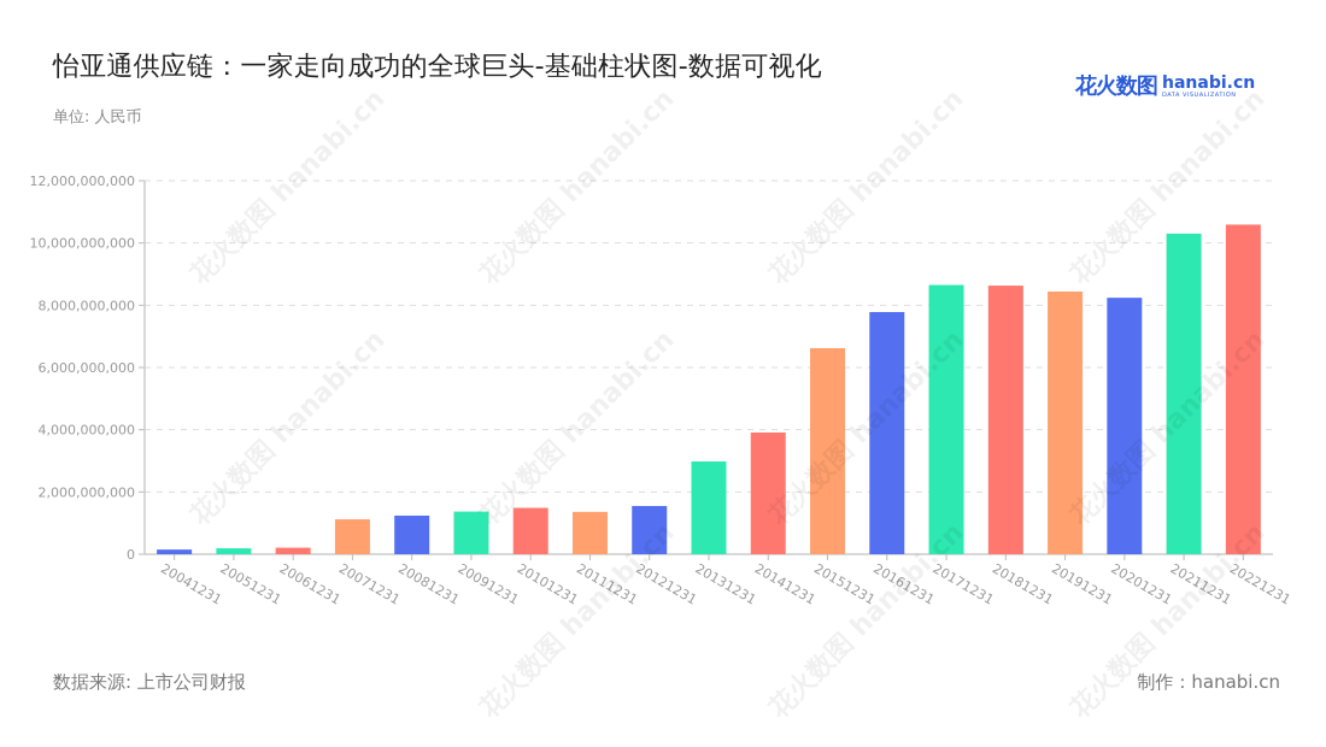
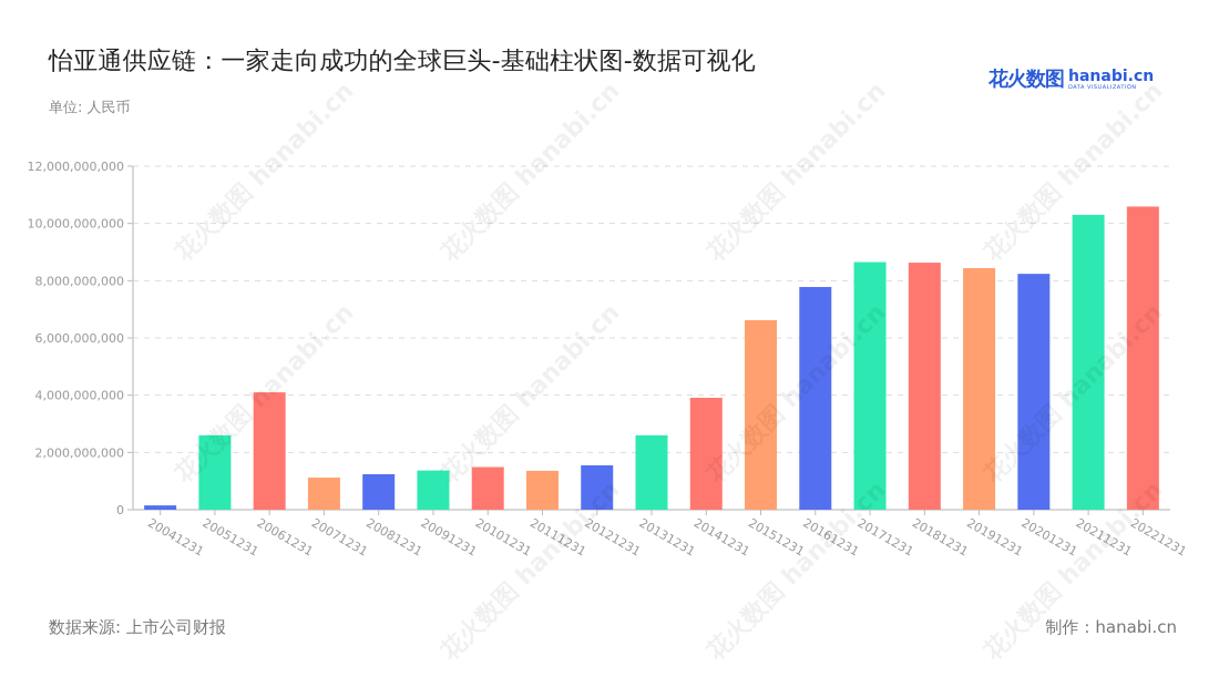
20051231: 200000000 -> 2600000000
20061231: 200000000 -> 4100000000
20131231: 3000000000 -> 2600000000
